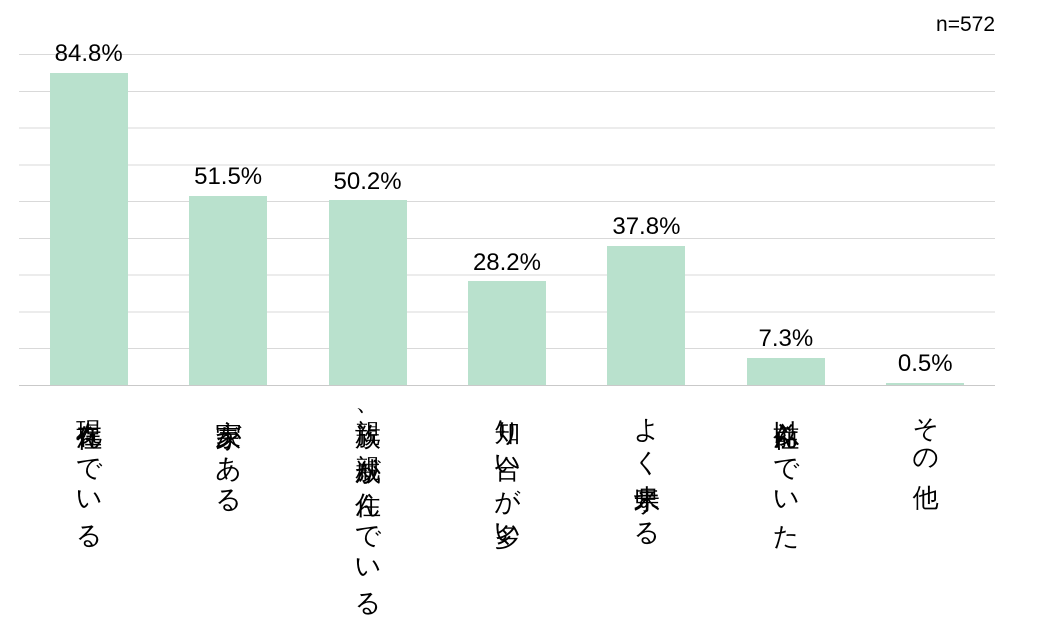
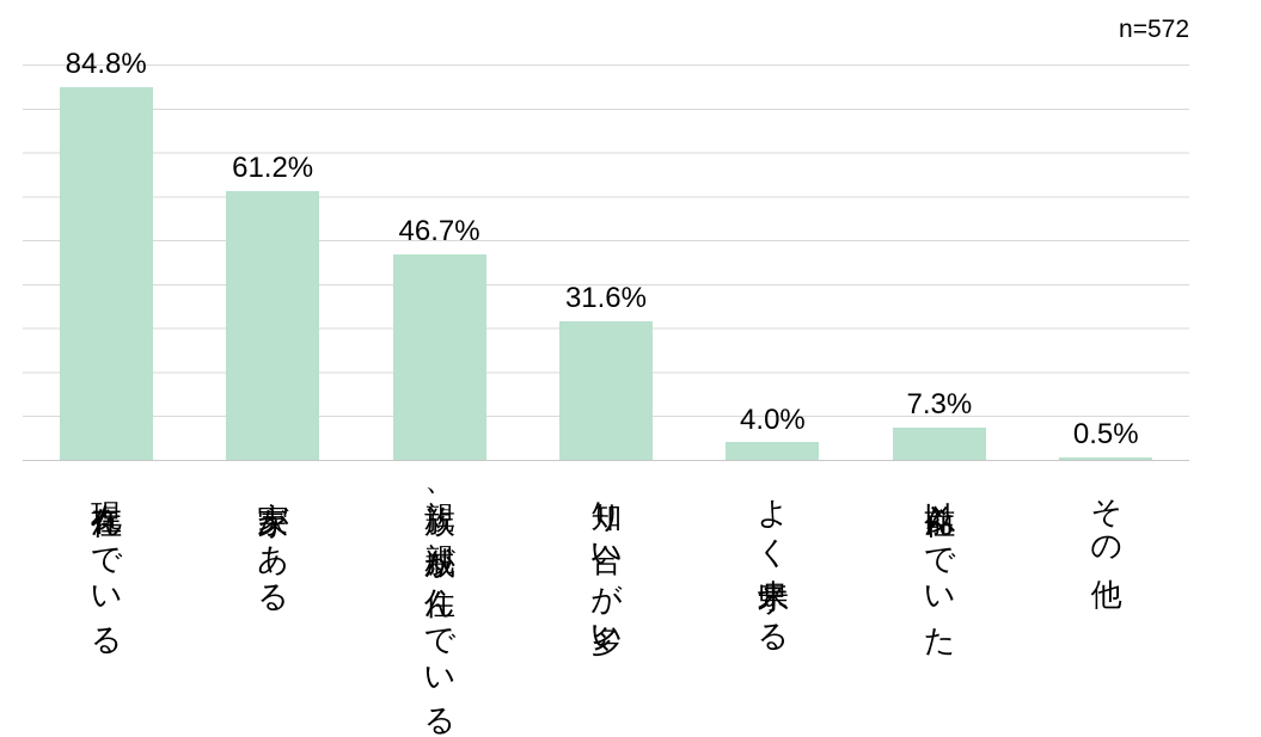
実家がある: 51.5% -> 61.2%
親族、親戚が住んでいる: 50.2% -> 46.7%
知り合いが多い: 28.2% -> 31.6%
よく来県する: 37.8% -> 4.0%
